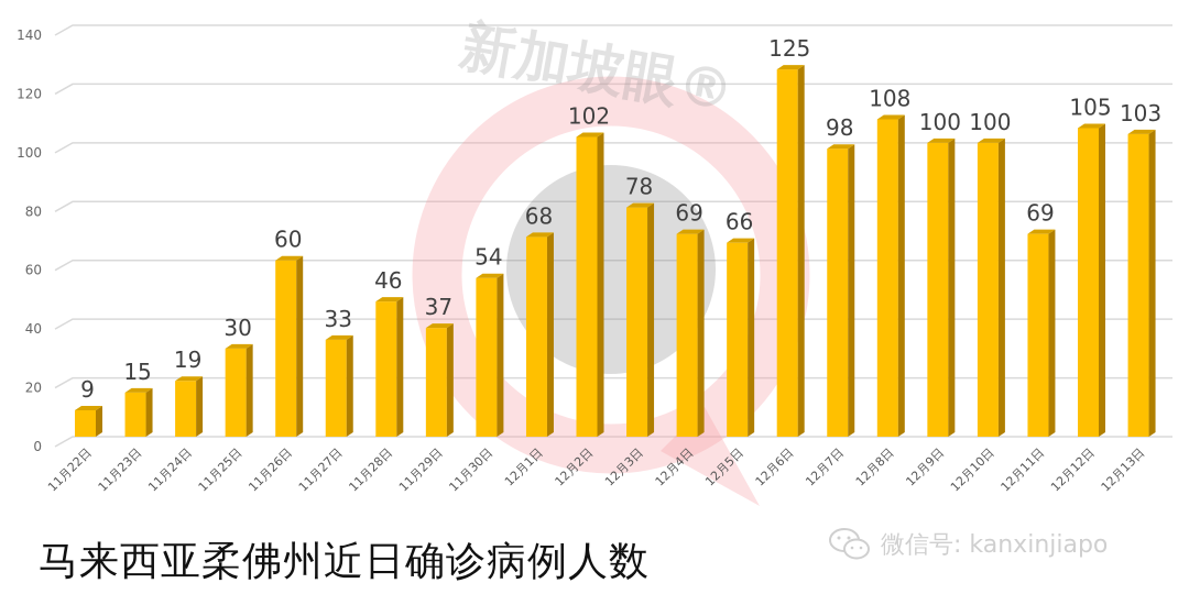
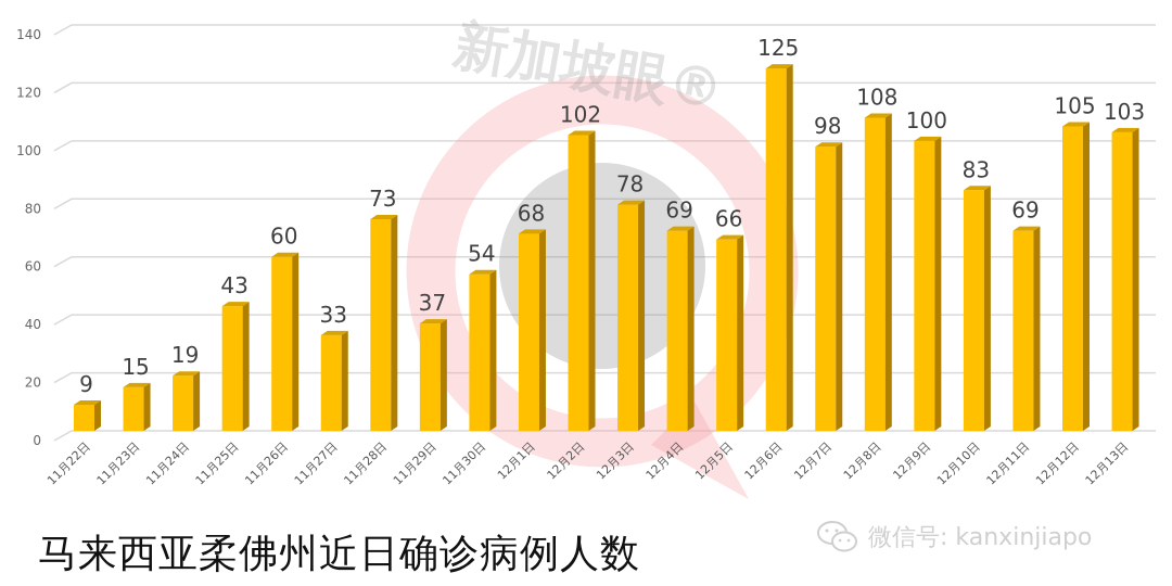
11月25日: 30 -> 43
11月28日: 46 -> 73
12月10日: 100 -> 83
